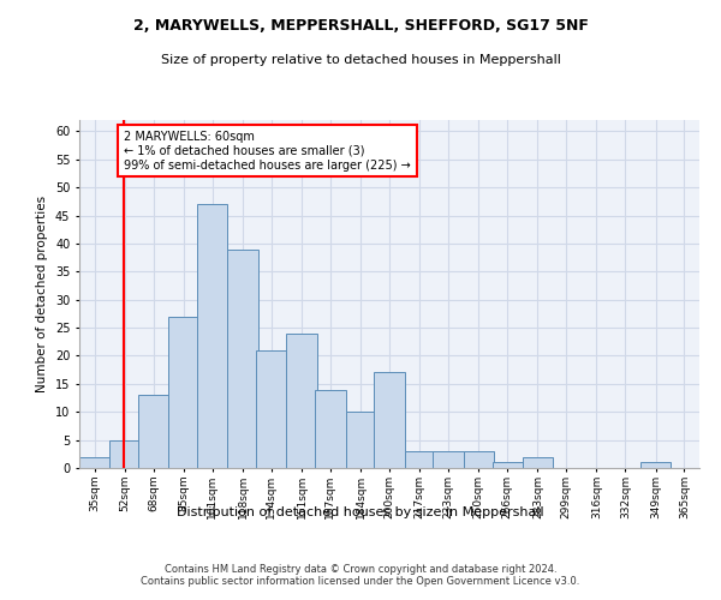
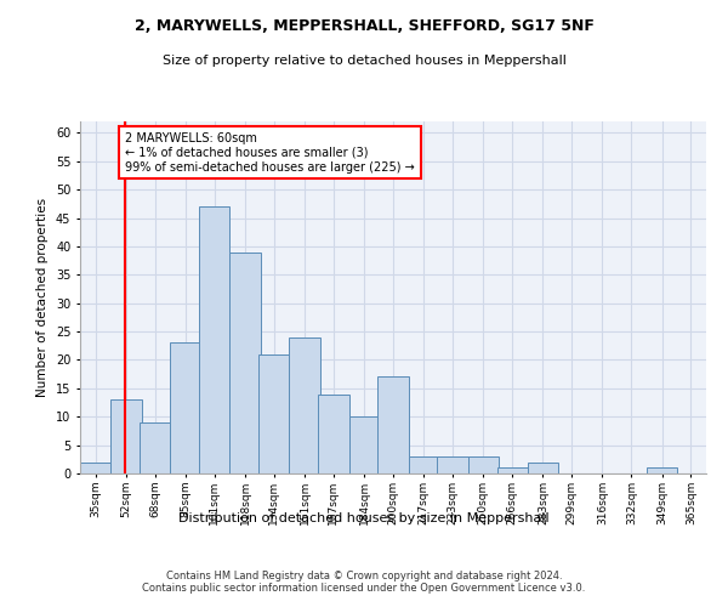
52sqm: 5 -> 13
68sqm: 13 -> 9
85sqm: 27 -> 23
